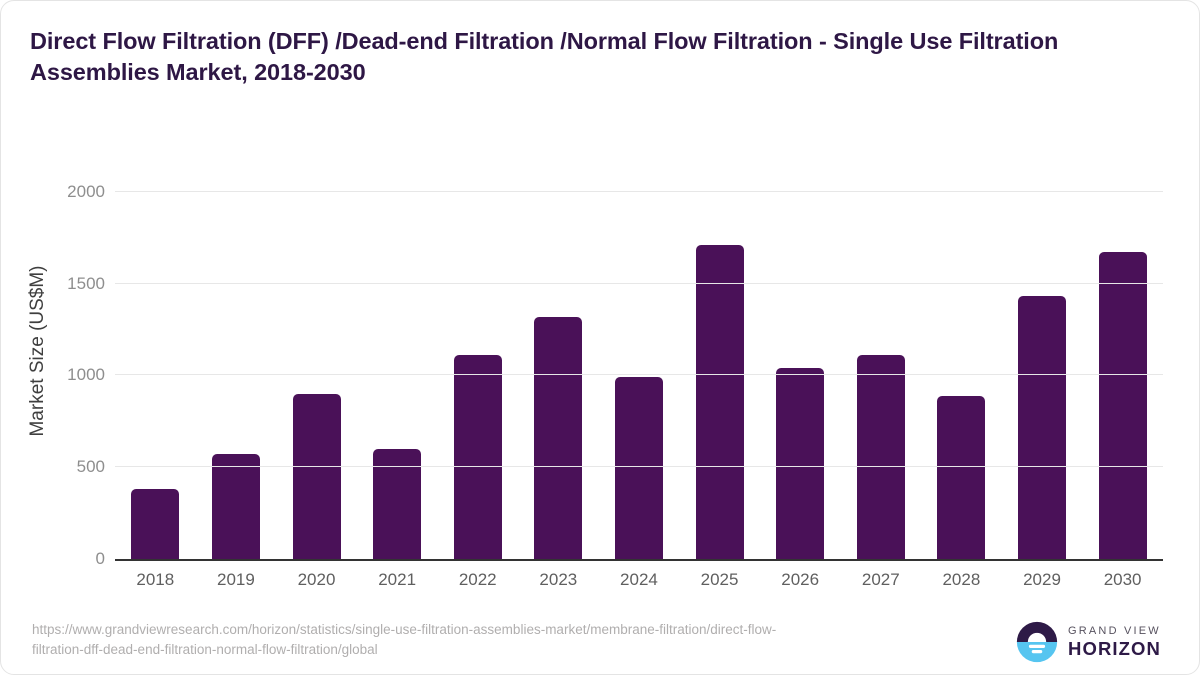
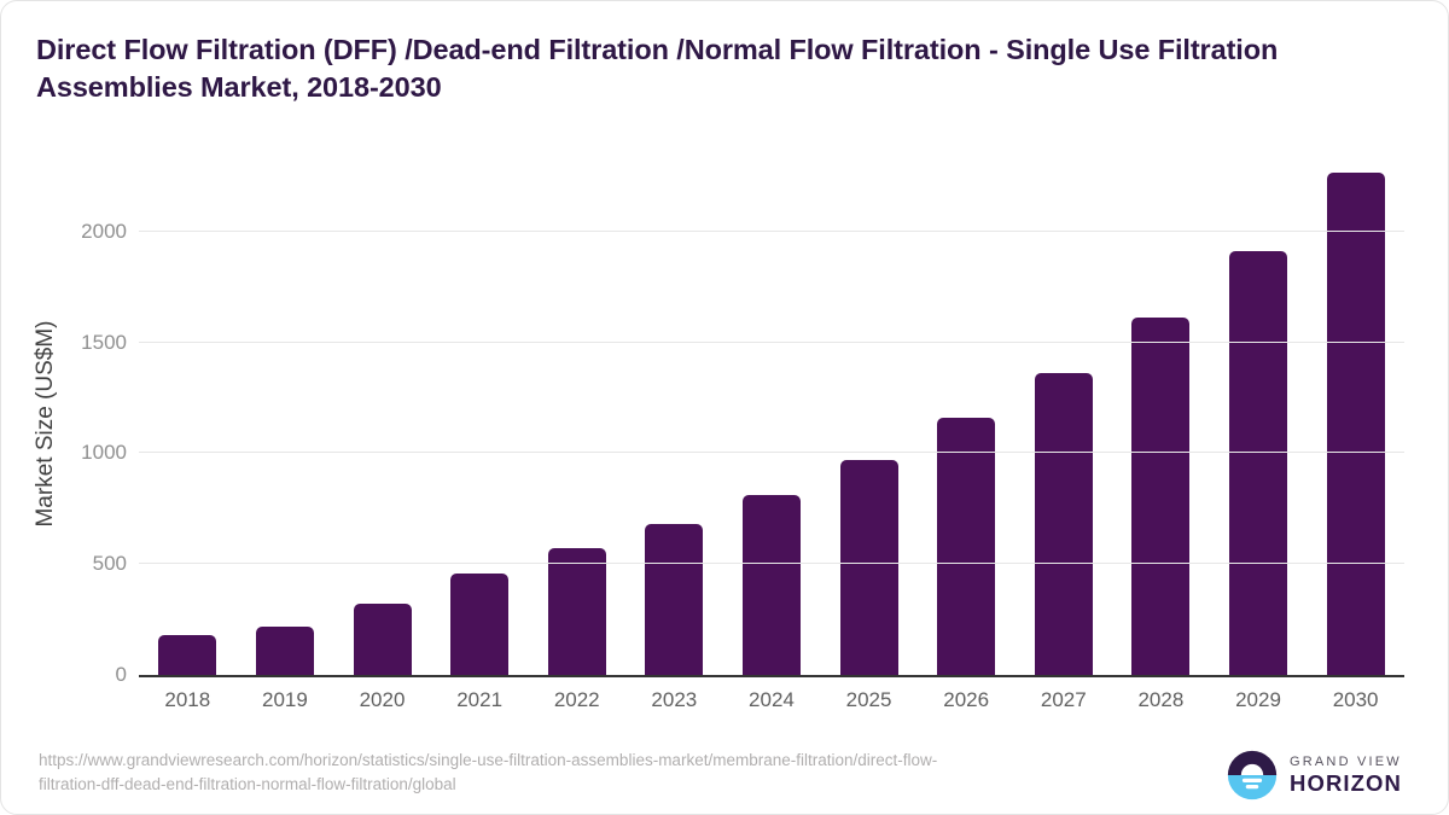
2018: 380 -> 180
2019: 570 -> 220
2020: 900 -> 320
2021: 600 -> 460
2022: 1110 -> 570
2023: 1320 -> 680
2024: 990 -> 810
2025: 1710 -> 970
2026: 1040 -> 1160
2027: 1110 -> 1360
2028: 890 -> 1610
2029: 1430 -> 1910
2030: 1670 -> 2260
